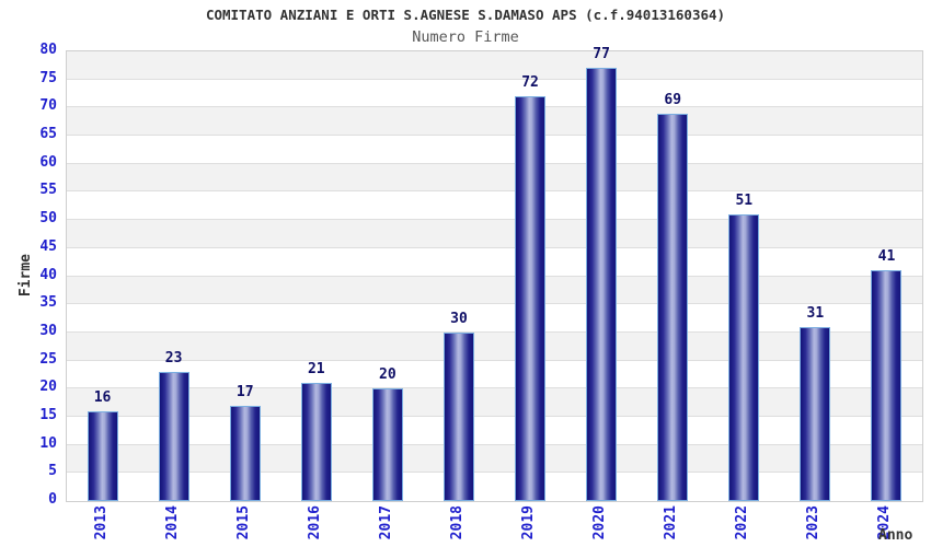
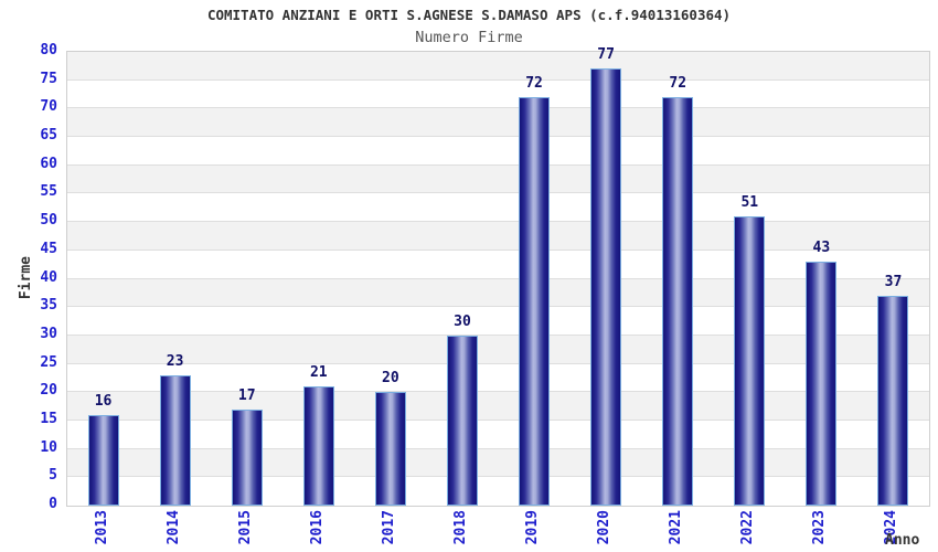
2021: 69 -> 72
2023: 31 -> 43
2024: 41 -> 37
